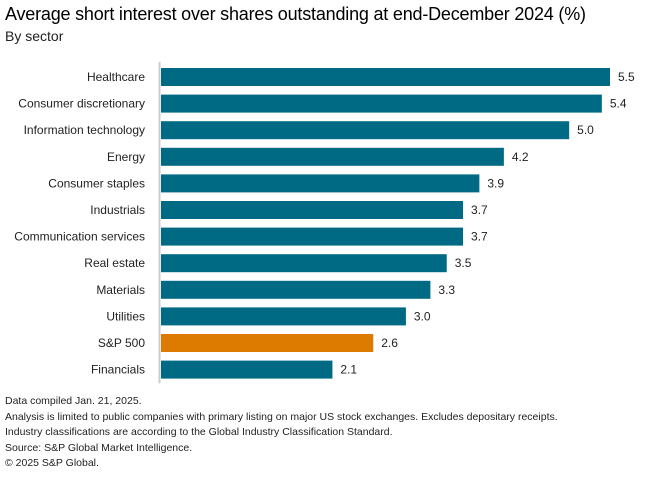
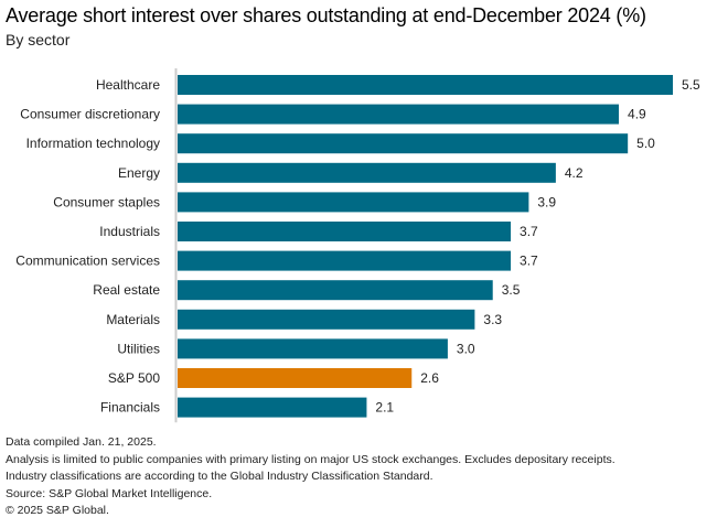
Consumer discretionary: 5.4 -> 4.9
